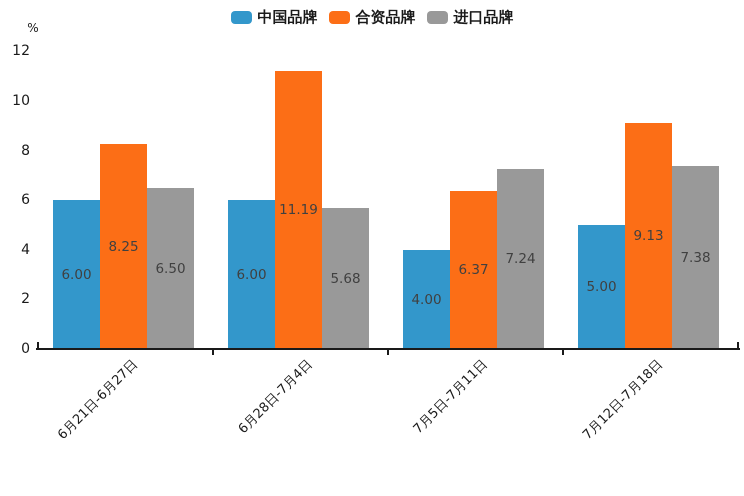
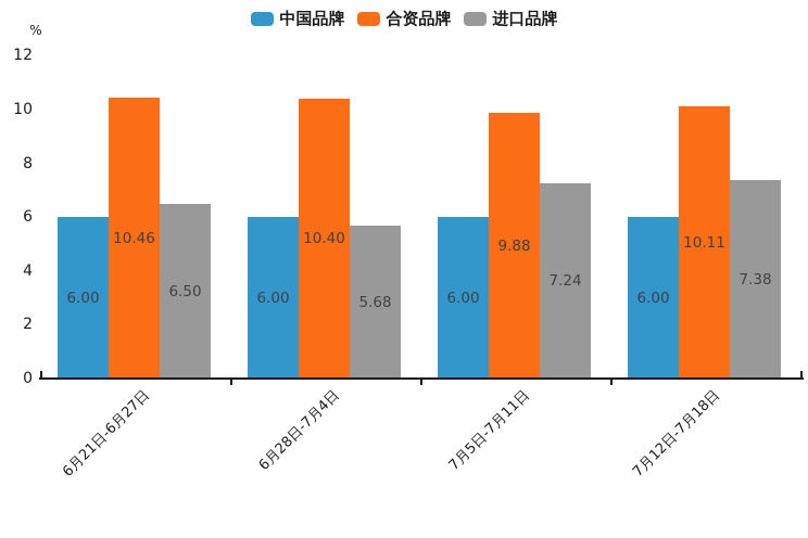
合资品牌/6月21日-6月27日: 8.25 -> 10.46
合资品牌/6月28日-7月4日: 11.19 -> 10.40
中国品牌/7月5日-7月11日: 4.00 -> 6.00
合资品牌/7月5日-7月11日: 6.37 -> 9.88
中国品牌/7月12日-7月18日: 5.00 -> 6.00
合资品牌/7月12日-7月18日: 9.13 -> 10.11
